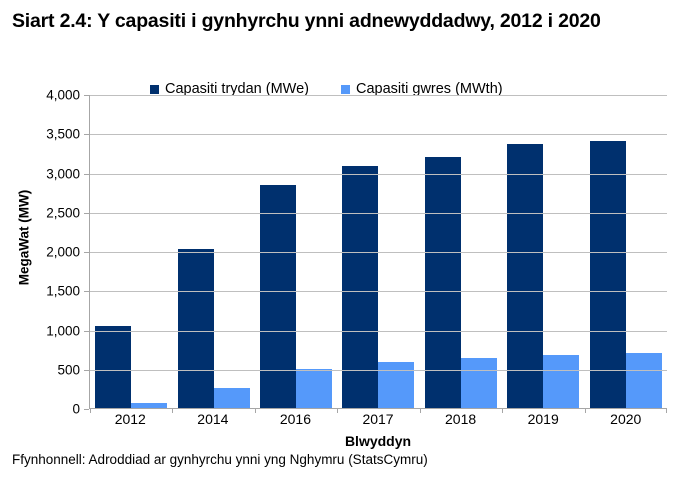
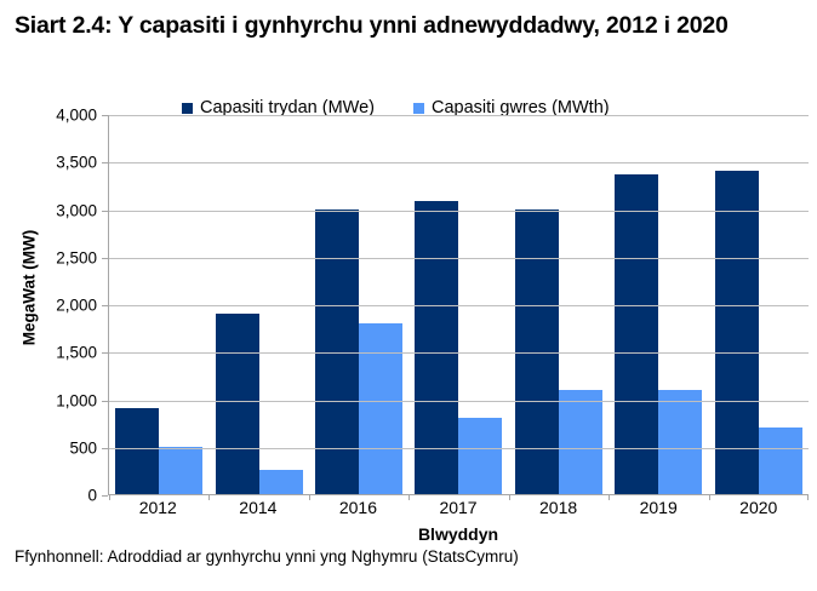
Capasiti trydan (MWe)/2012: 1000 -> 900
Capasiti gwres (MWth)/2012: 100 -> 500
Capasiti trydan (MWe)/2014: 2000 -> 1900
Capasiti trydan (MWe)/2016: 2800 -> 3000
Capasiti gwres (MWth)/2016: 500 -> 1800
Capasiti gwres (MWth)/2017: 600 -> 800
Capasiti trydan (MWe)/2018: 3200 -> 3000
Capasiti gwres (MWth)/2018: 600 -> 1100
Capasiti gwres (MWth)/2019: 700 -> 1100
